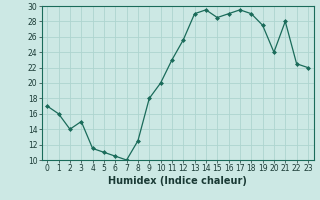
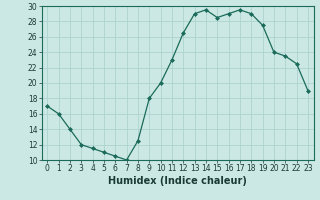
3: 15.0 -> 12.0
12: 25.6 -> 26.5
21: 28.0 -> 23.5
23: 22.0 -> 19.0
